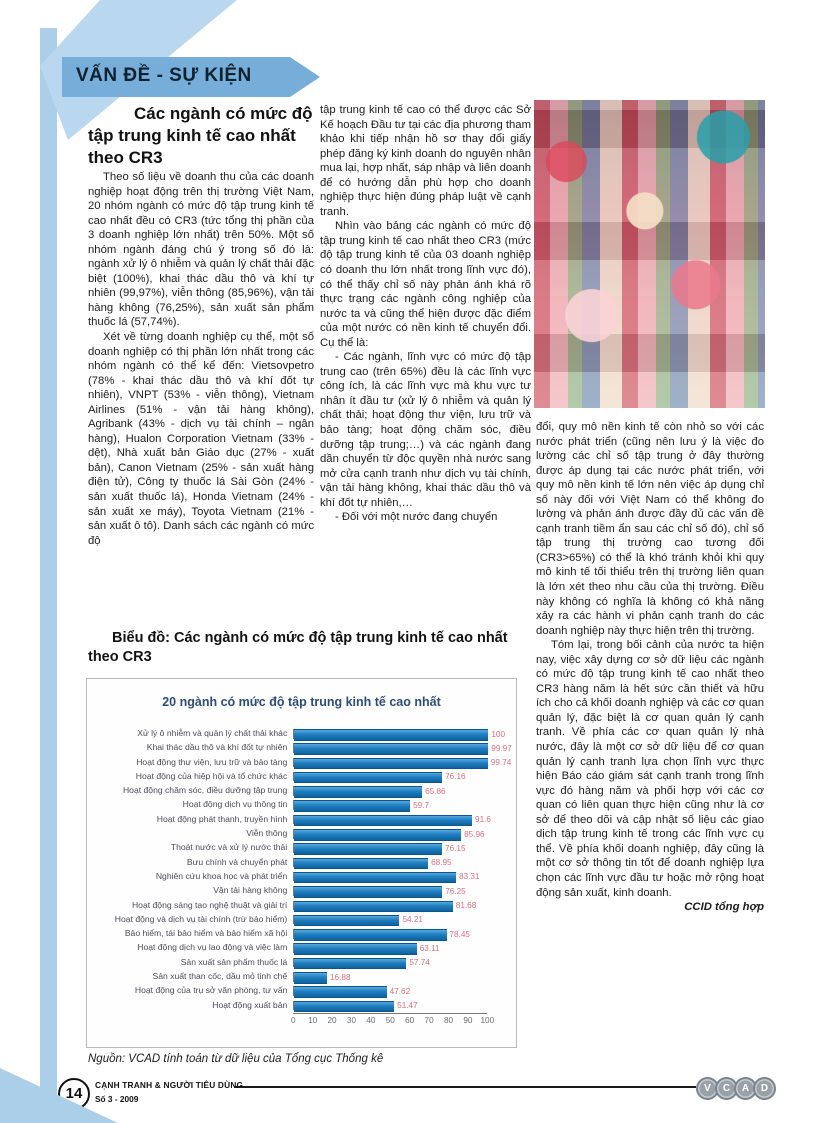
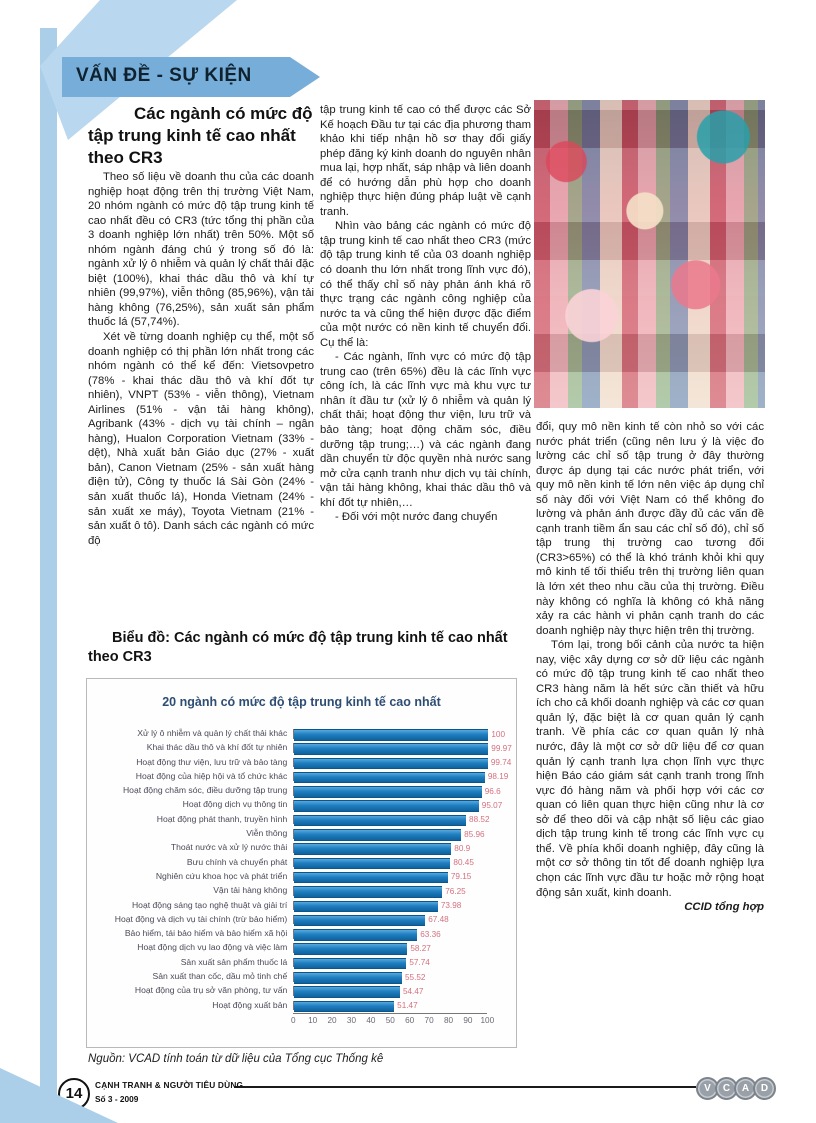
Hoạt động của hiệp hội và tổ chức khác: 76.16 -> 98.19
Hoạt động chăm sóc, điều dưỡng tập trung: 65.86 -> 96.6
Hoạt động dịch vụ thông tin: 59.7 -> 95.07
Hoạt động phát thanh, truyền hình: 91.6 -> 88.52
Thoát nước và xử lý nước thải: 76.15 -> 80.9
Bưu chính và chuyển phát: 68.95 -> 80.45
Nghiên cứu khoa học và phát triển: 83.31 -> 79.15
Hoạt động sáng tạo nghệ thuật và giải trí: 81.68 -> 73.98
Hoạt động và dịch vụ tài chính (trừ bảo hiểm): 54.21 -> 67.48
Bảo hiểm, tái bảo hiểm và bảo hiểm xã hội: 78.45 -> 63.36
Hoạt động dịch vụ lao động và việc làm: 63.11 -> 58.27
Sản xuất than cốc, dầu mỏ tinh chế: 16.88 -> 55.52
Hoạt động của trụ sở văn phòng, tư vấn: 47.62 -> 54.47
